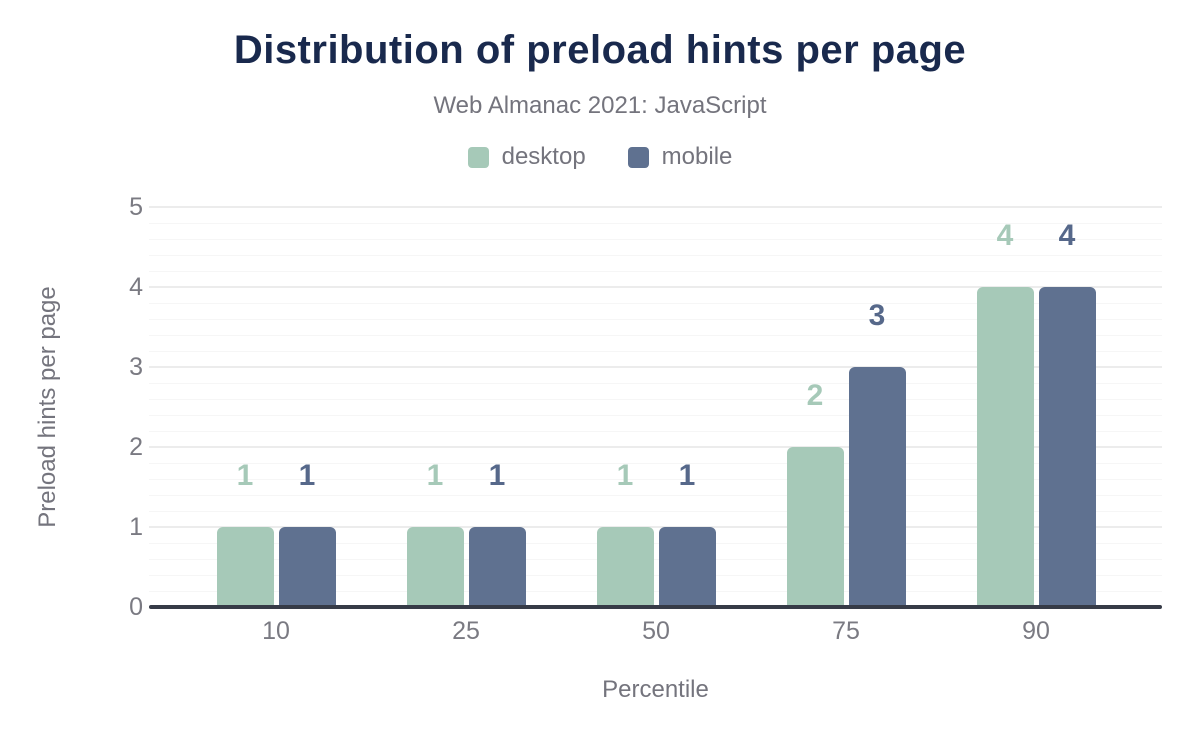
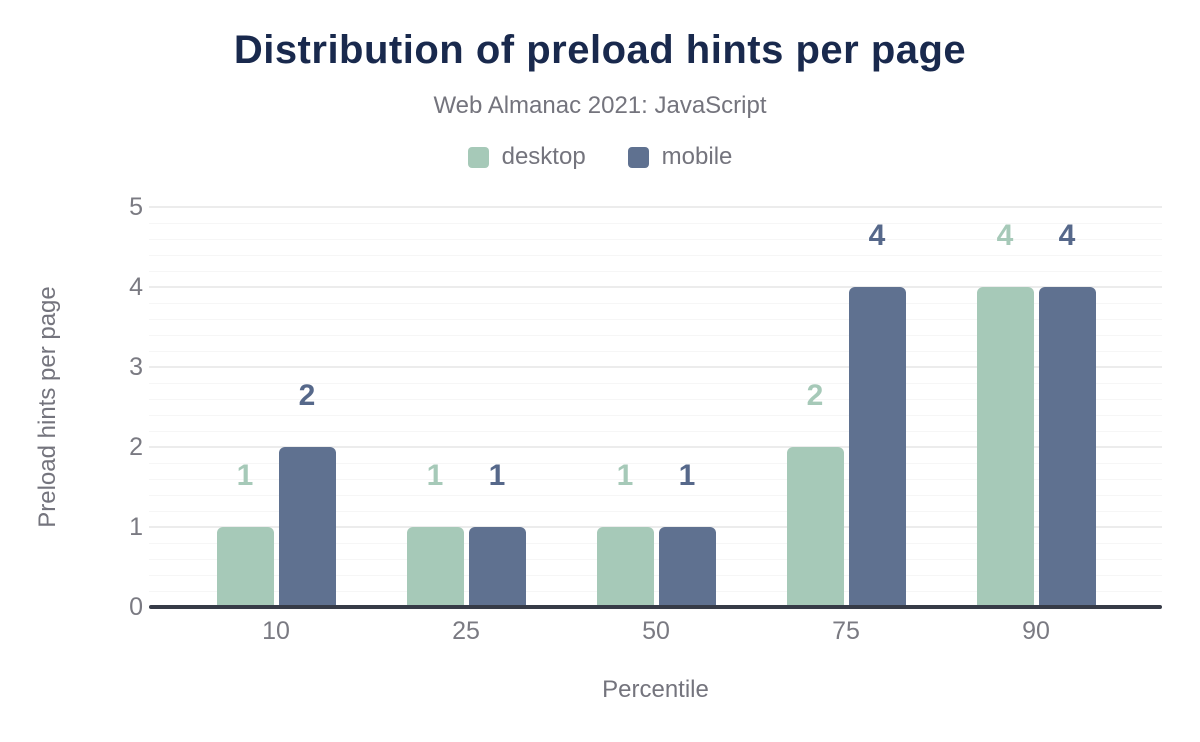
mobile/10: 1 -> 2
mobile/75: 3 -> 4
